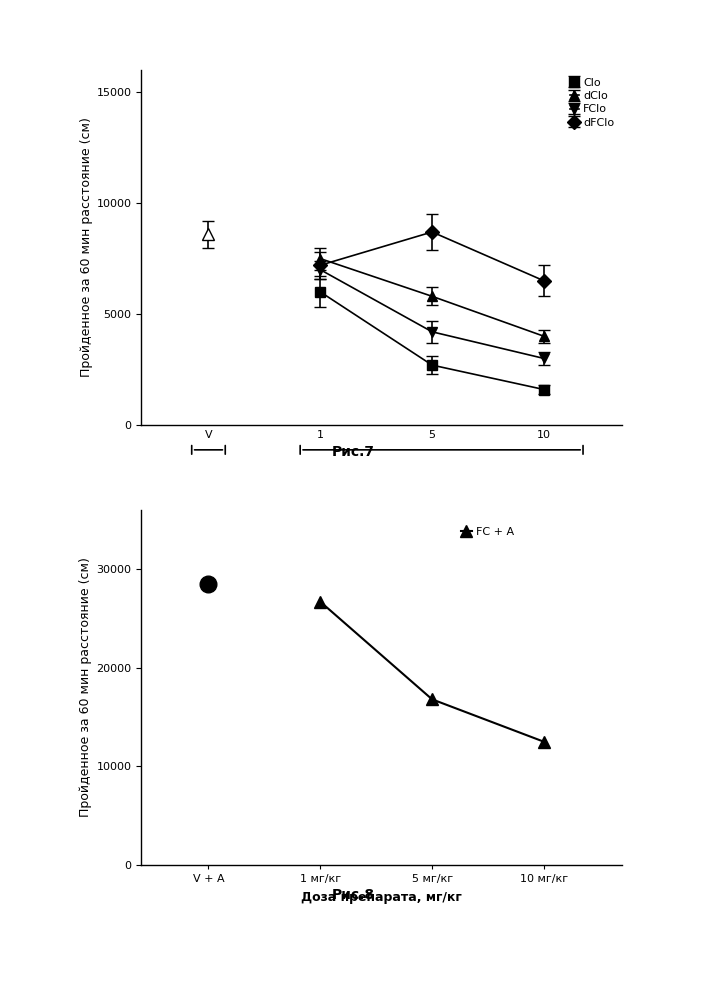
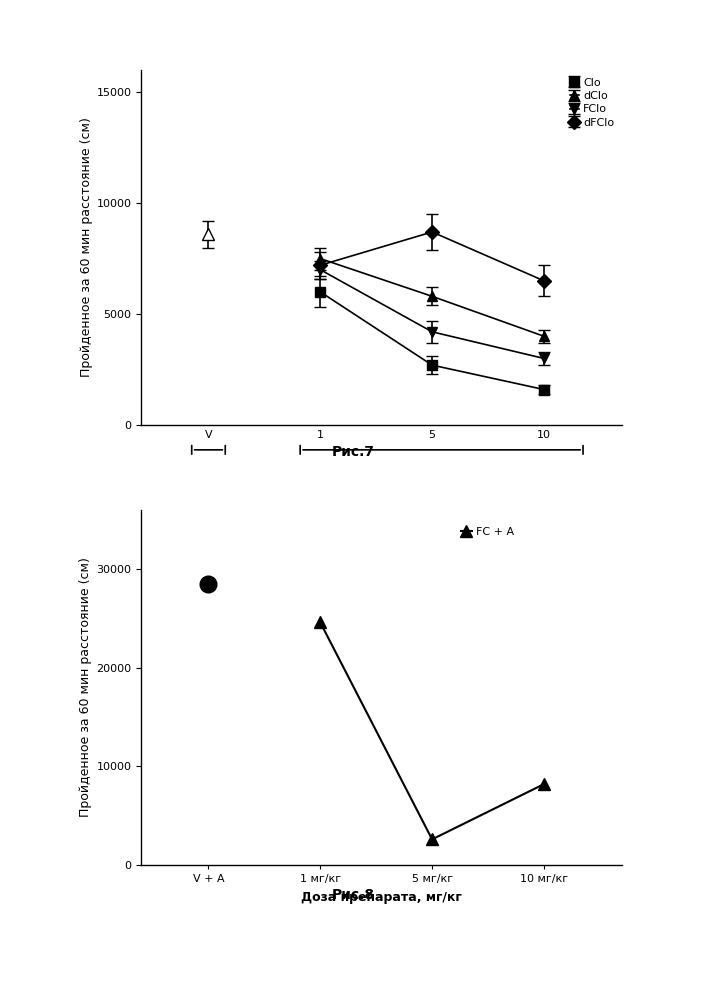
1 мг/кг: 26700 -> 24600
5 мг/кг: 16800 -> 2600
10 мг/кг: 12500 -> 8200
